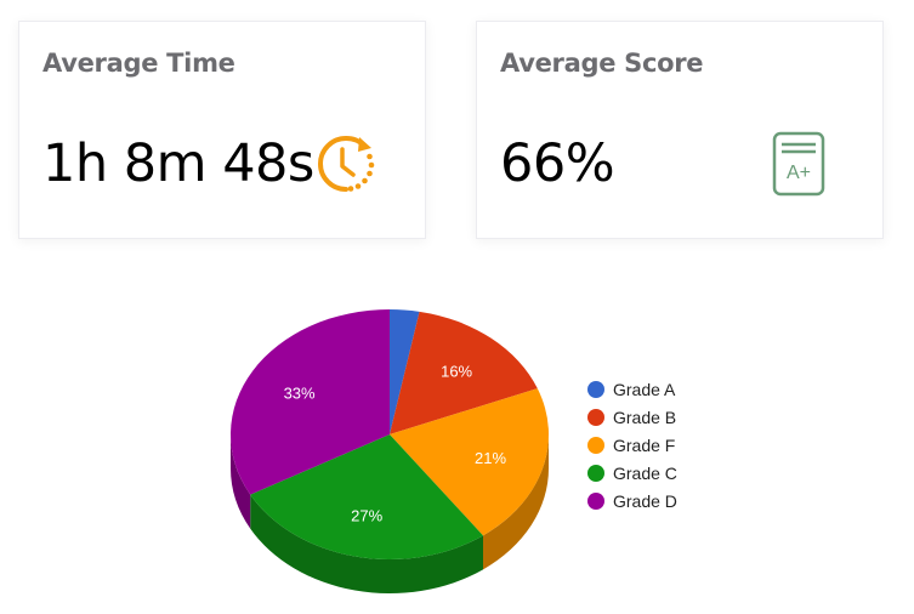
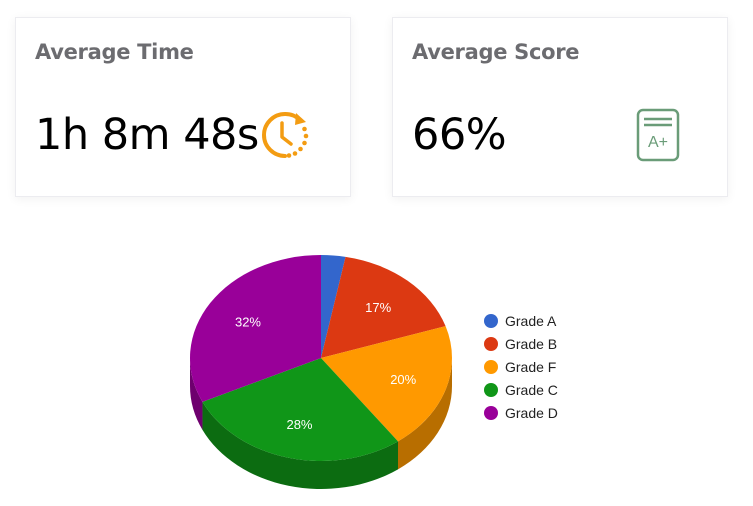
Grade B: 16% -> 17%
Grade F: 21% -> 20%
Grade C: 27% -> 28%
Grade D: 33% -> 32%
